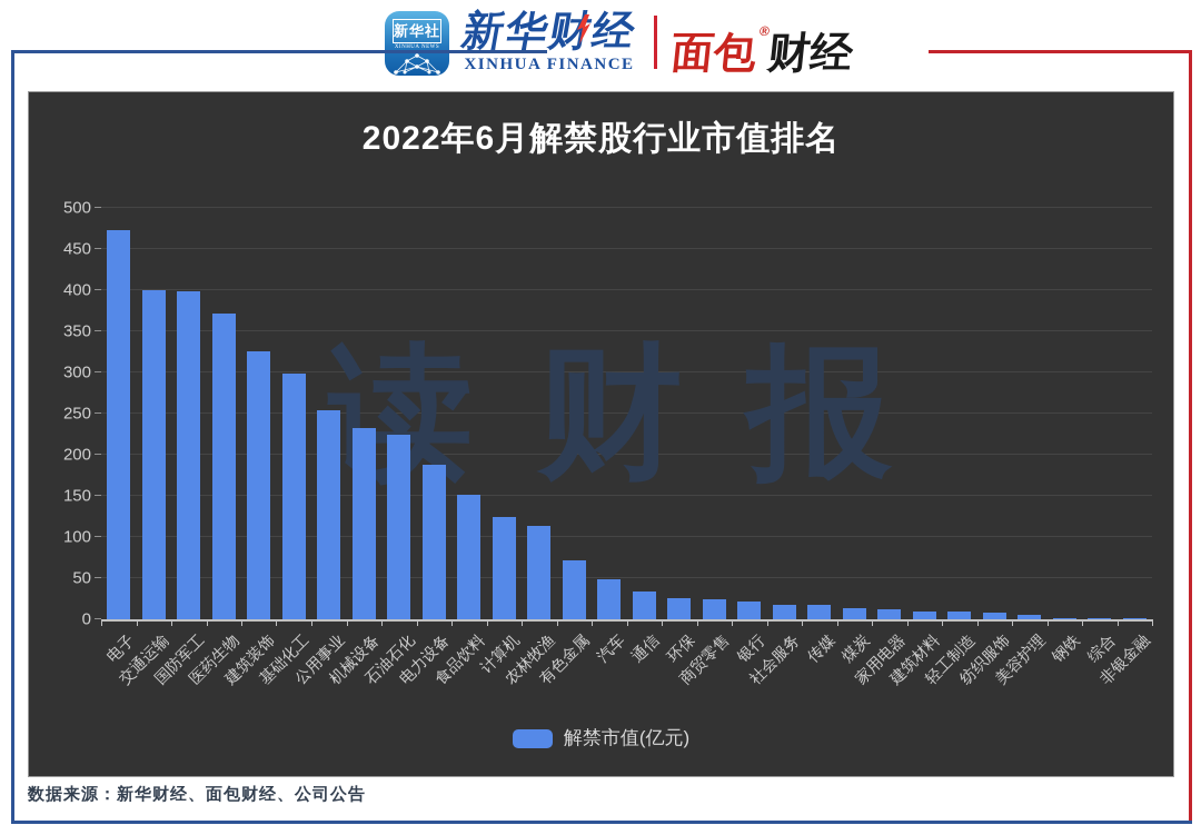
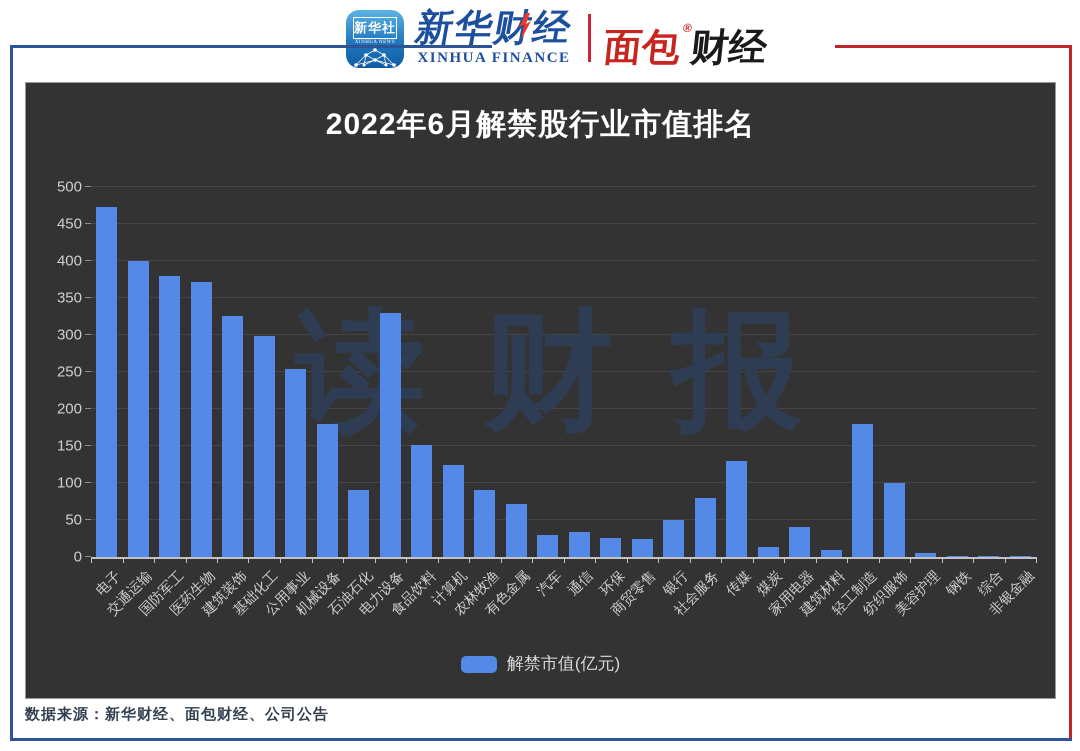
国防军工: 400 -> 380
机械设备: 230 -> 180
石油石化: 220 -> 90
电力设备: 190 -> 330
农林牧渔: 110 -> 90
汽车: 50 -> 30
银行: 20 -> 50
社会服务: 20 -> 80
传媒: 20 -> 130
家用电器: 10 -> 40
轻工制造: 10 -> 180
纺织服饰: 10 -> 100
